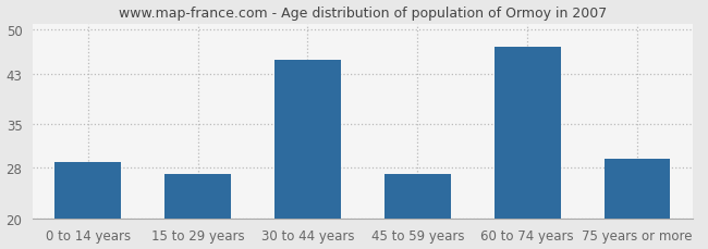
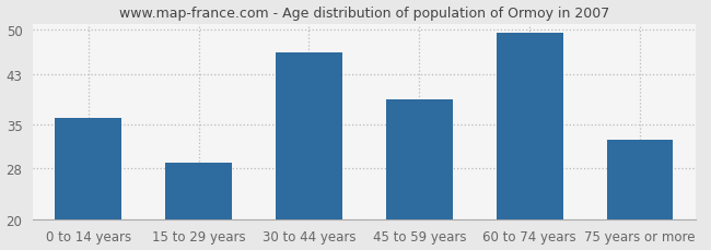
0 to 14 years: 29.0 -> 36.0
15 to 29 years: 27.0 -> 29.0
30 to 44 years: 45.2 -> 46.5
45 to 59 years: 27.0 -> 39.0
60 to 74 years: 47.2 -> 49.5
75 years or more: 29.4 -> 32.5
